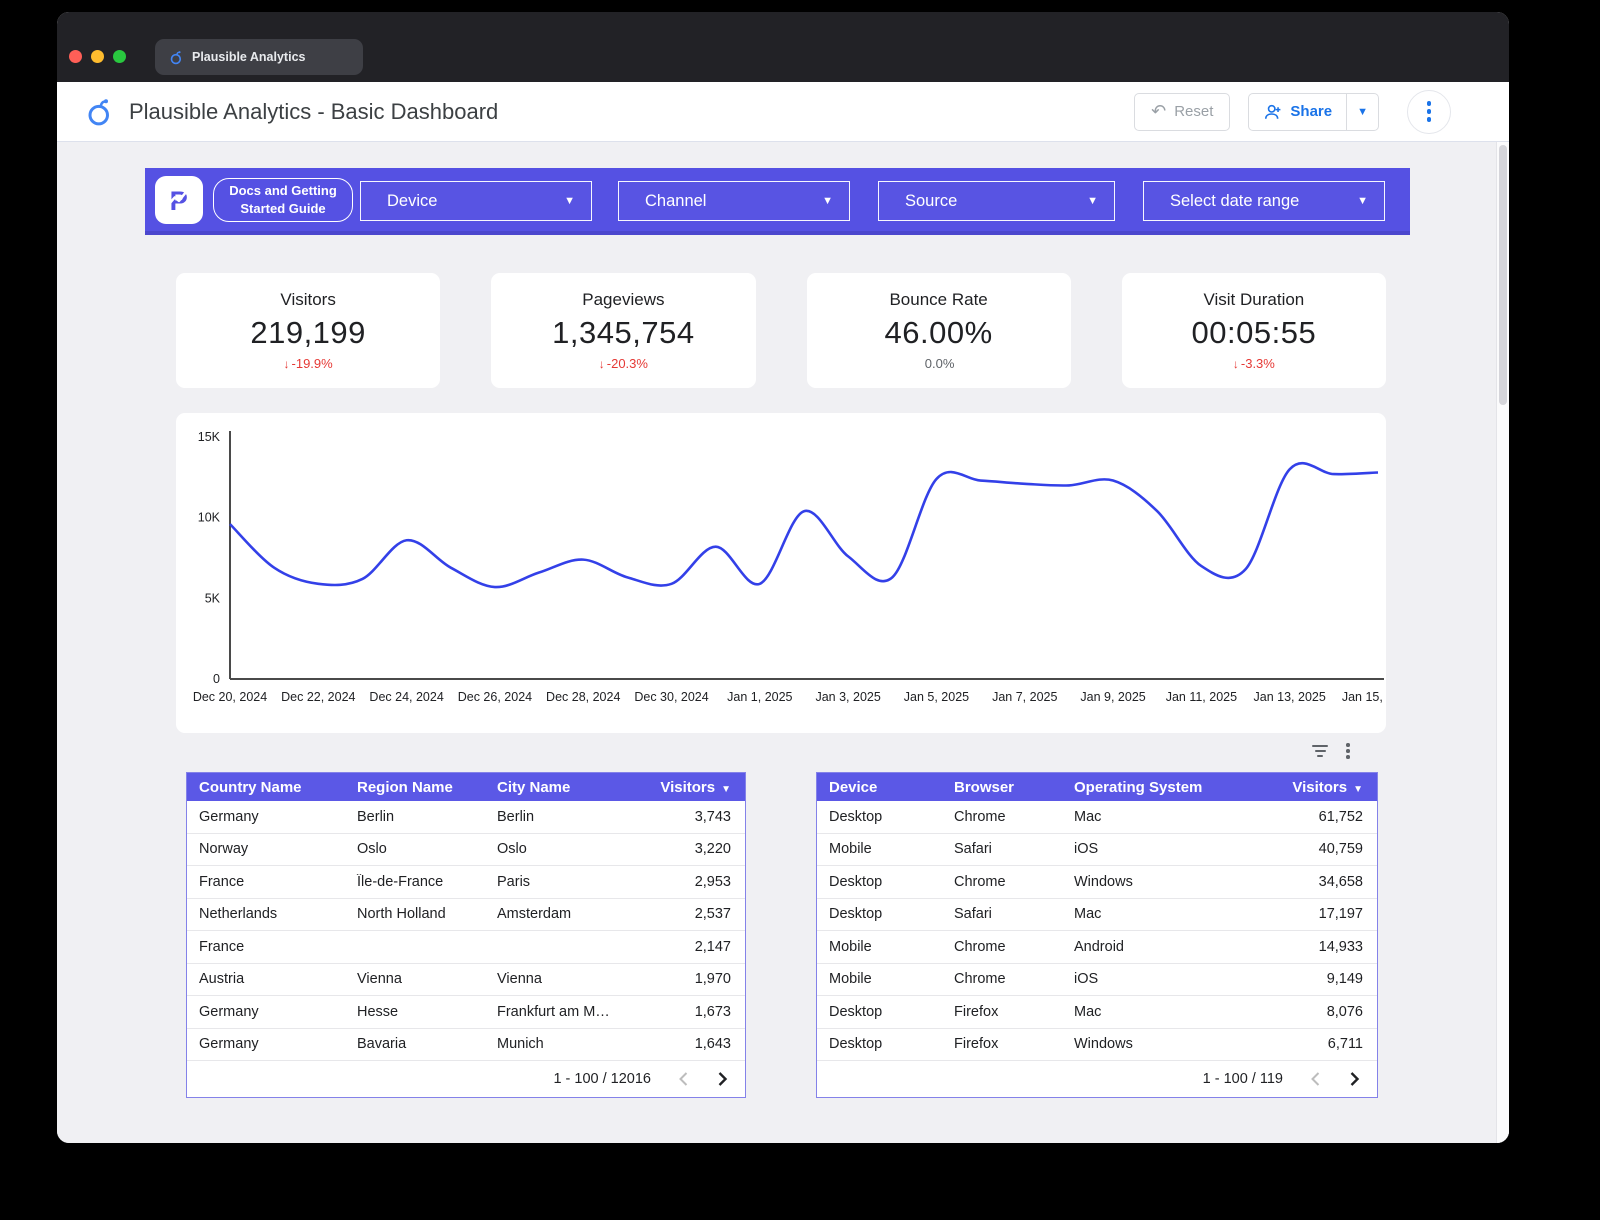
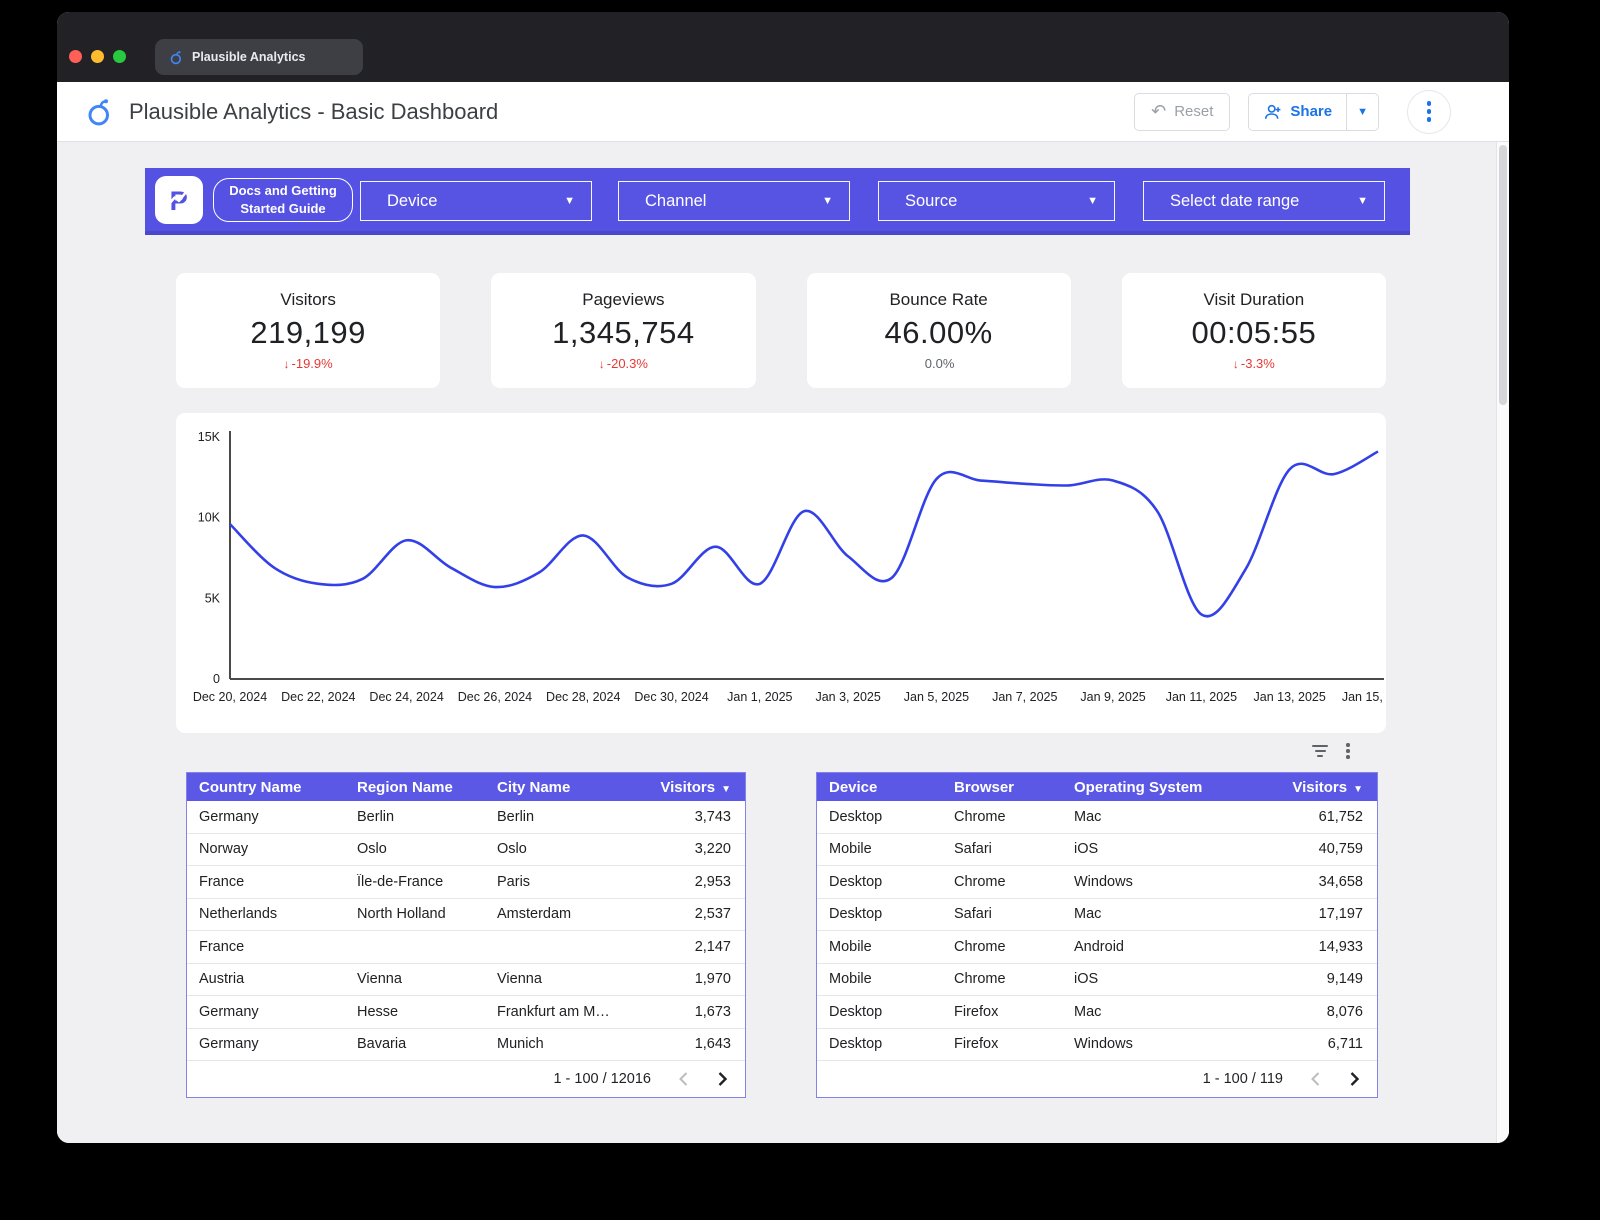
Dec 28, 2024: 7.4K -> 8.9K
Jan 11, 2025: 7.0K -> 4.0K
Jan 15, 2025: 12.8K -> 14.1K
